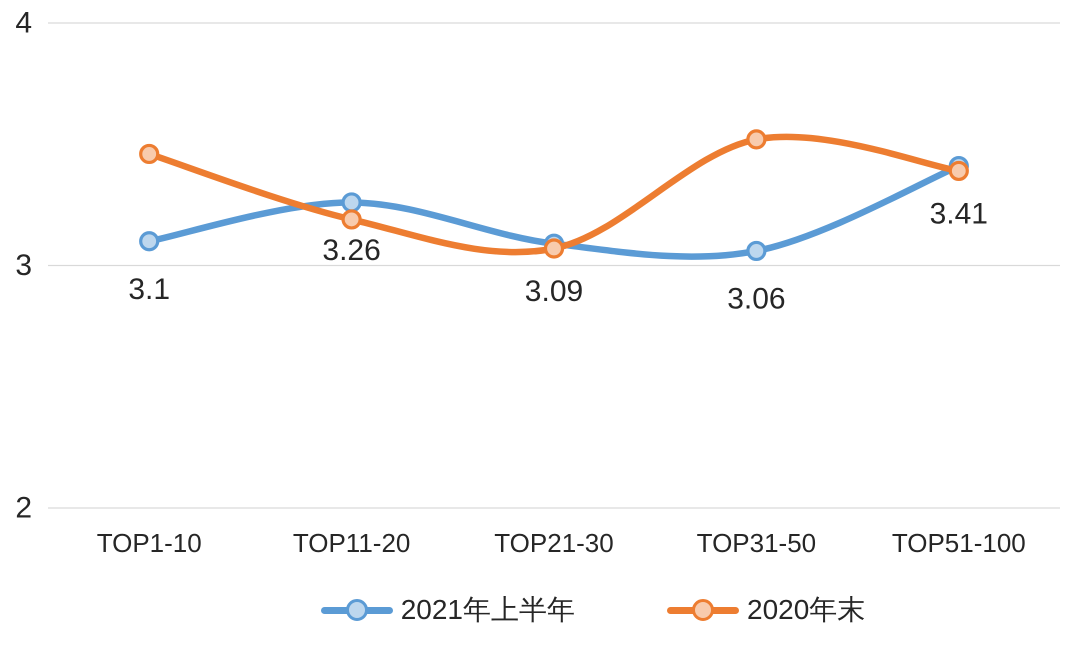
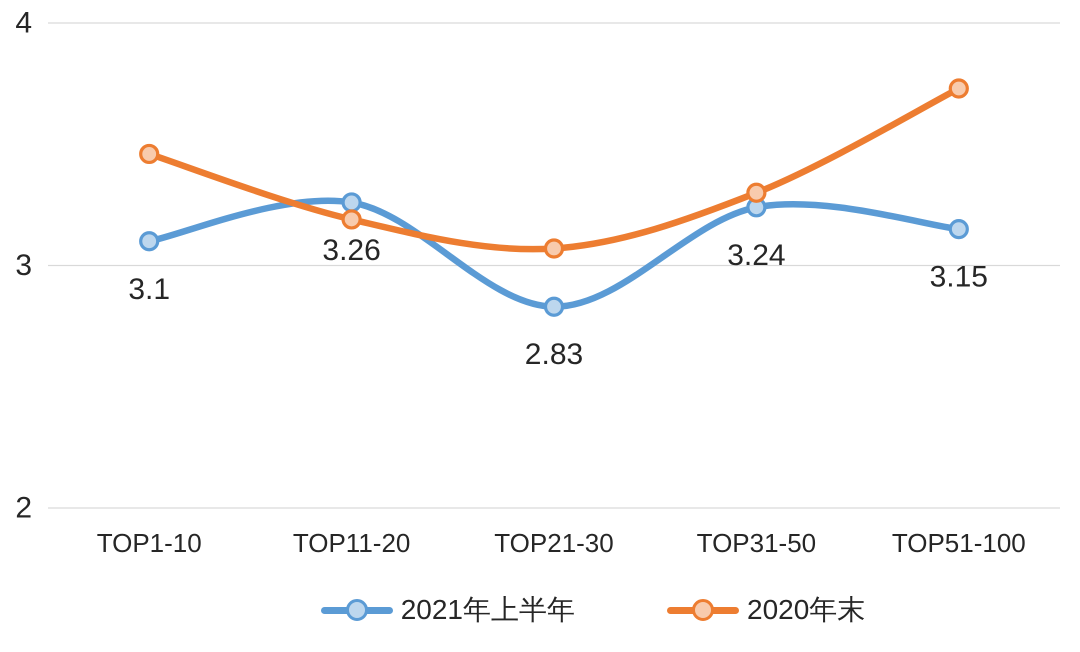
2021年上半年/TOP21-30: 3.09 -> 2.83
2021年上半年/TOP31-50: 3.06 -> 3.24
2020年末/TOP31-50: 3.52 -> 3.30
2021年上半年/TOP51-100: 3.41 -> 3.15
2020年末/TOP51-100: 3.39 -> 3.73
